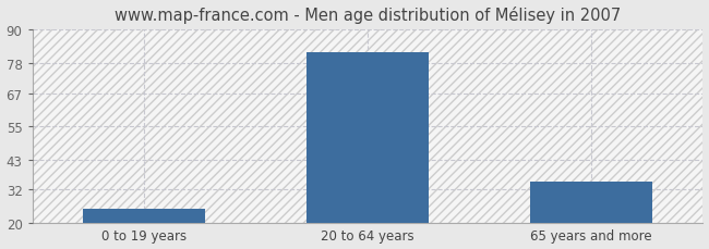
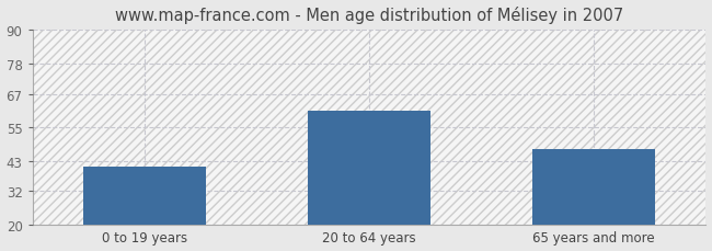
0 to 19 years: 25 -> 41
20 to 64 years: 82 -> 61
65 years and more: 35 -> 47
